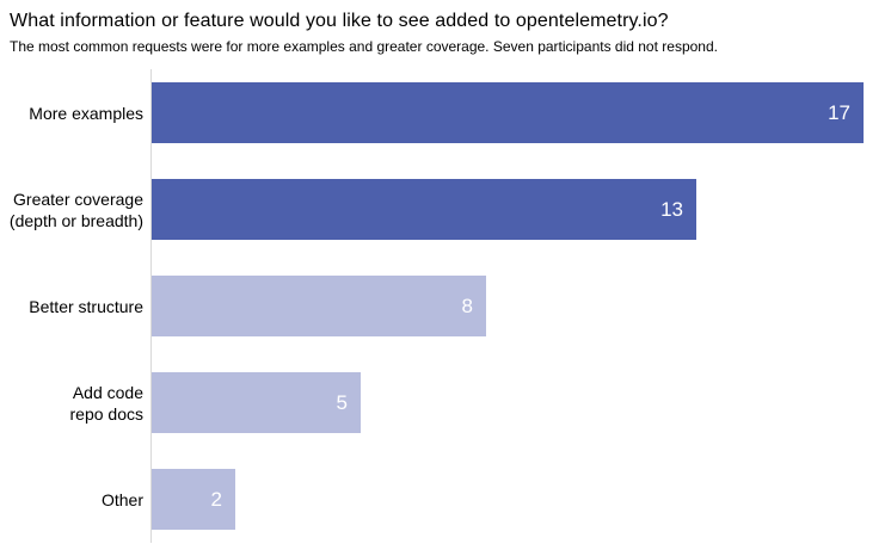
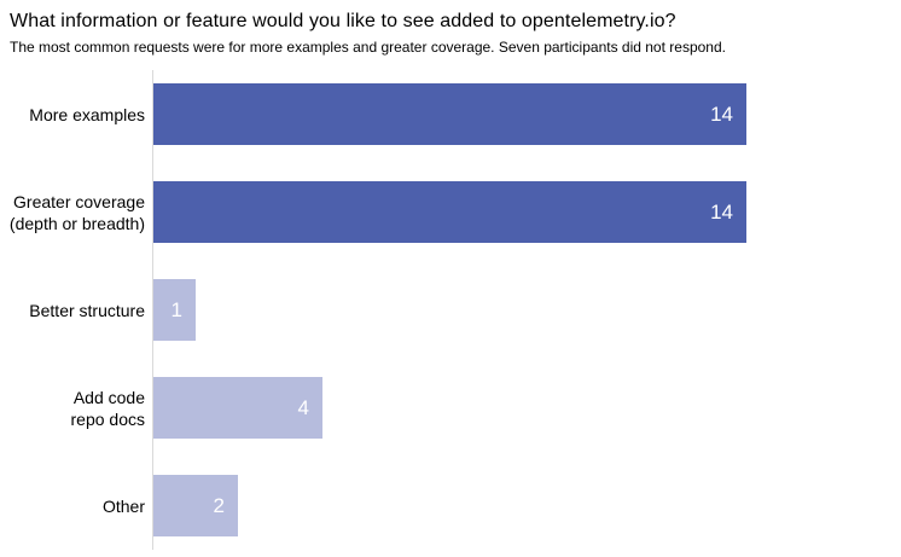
More examples: 17 -> 14
Greater coverage (depth or breadth): 13 -> 14
Better structure: 8 -> 1
Add code repo docs: 5 -> 4
